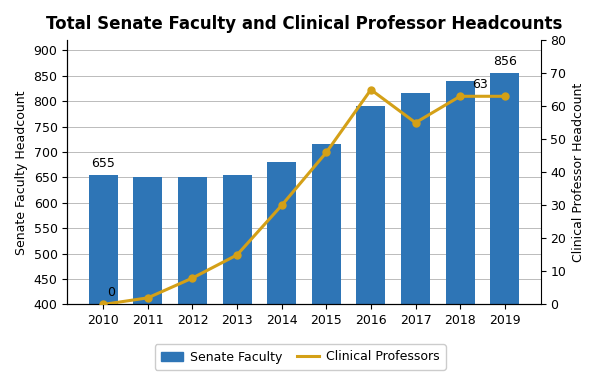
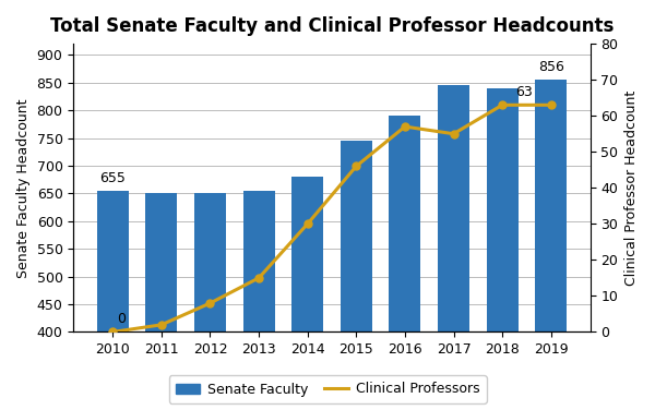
Senate Faculty/2015: 715 -> 746
Clinical Professors/2016: 65 -> 57
Senate Faculty/2017: 815 -> 846
